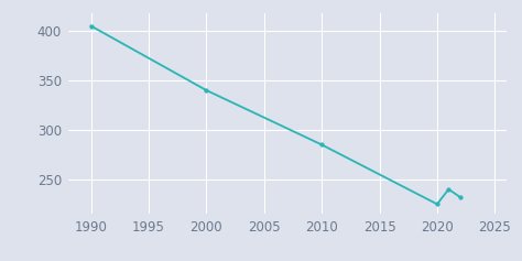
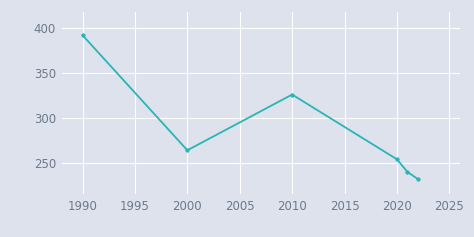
1990: 405 -> 392
2000: 340 -> 264
2010: 285 -> 326
2020: 225 -> 254
